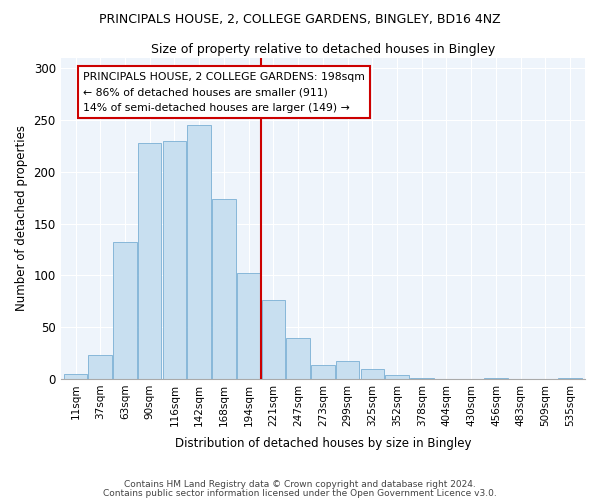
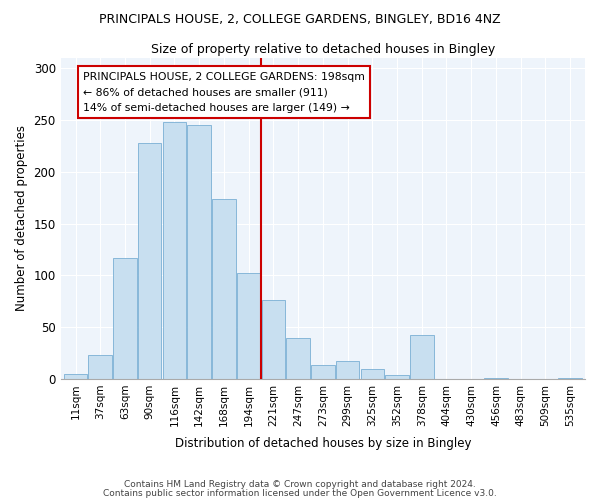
63sqm: 132 -> 117
116sqm: 230 -> 248
378sqm: 1 -> 42
